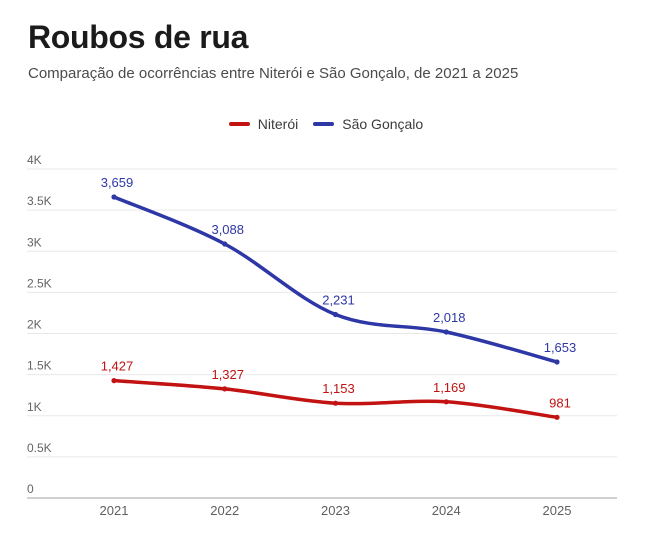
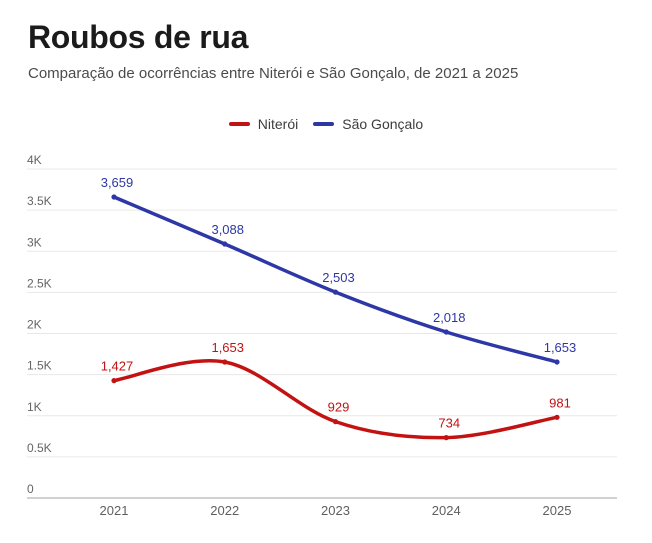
Niterói/2022: 1,327 -> 1,653
Niterói/2023: 1,153 -> 929
São Gonçalo/2023: 2,231 -> 2,503
Niterói/2024: 1,169 -> 734
